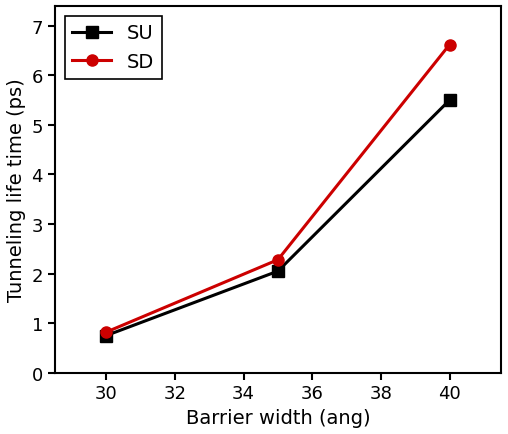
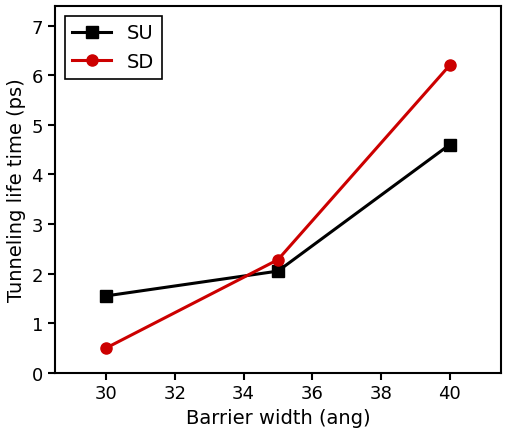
SU/30: 0.75 -> 1.55
SD/30: 0.82 -> 0.50
SU/40: 5.50 -> 4.60
SD/40: 6.62 -> 6.20
